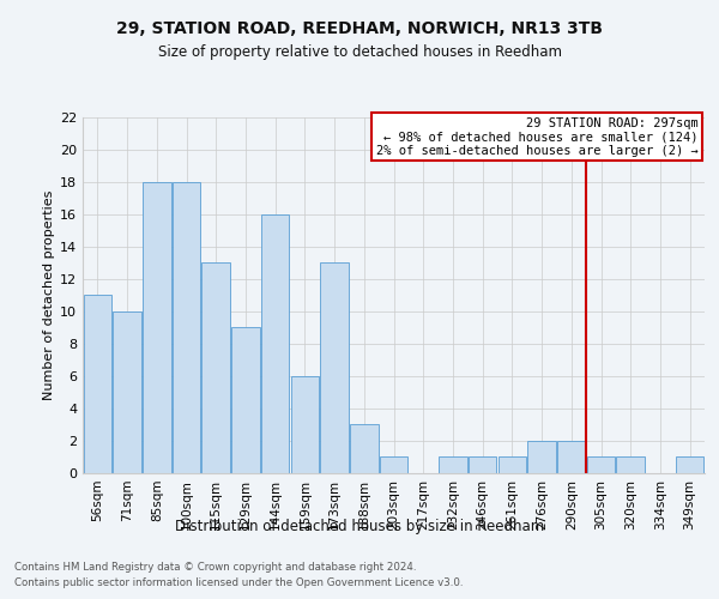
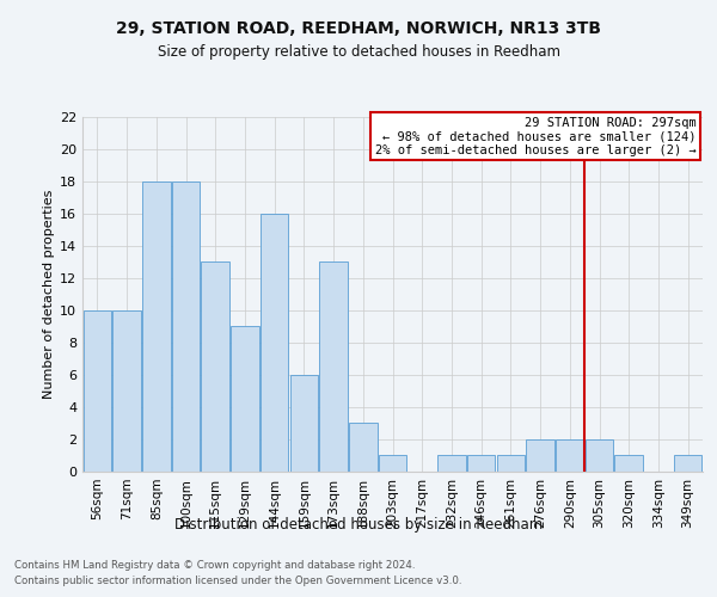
56sqm: 11 -> 10
305sqm: 1 -> 2
